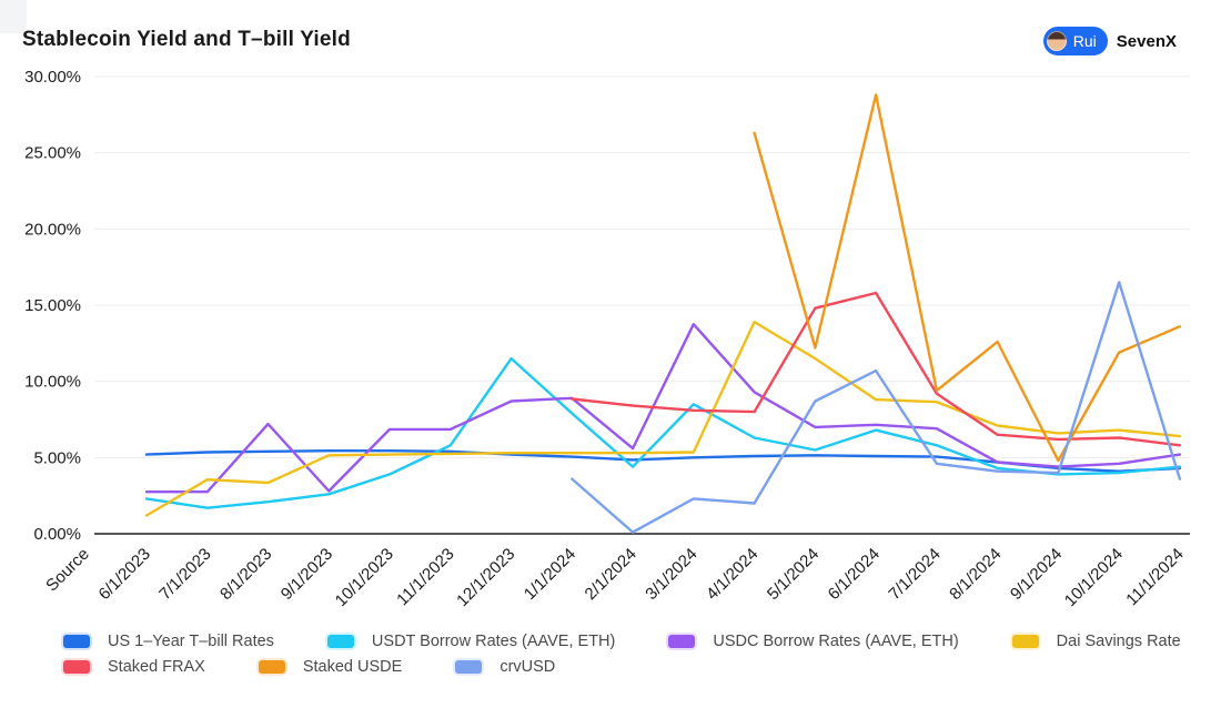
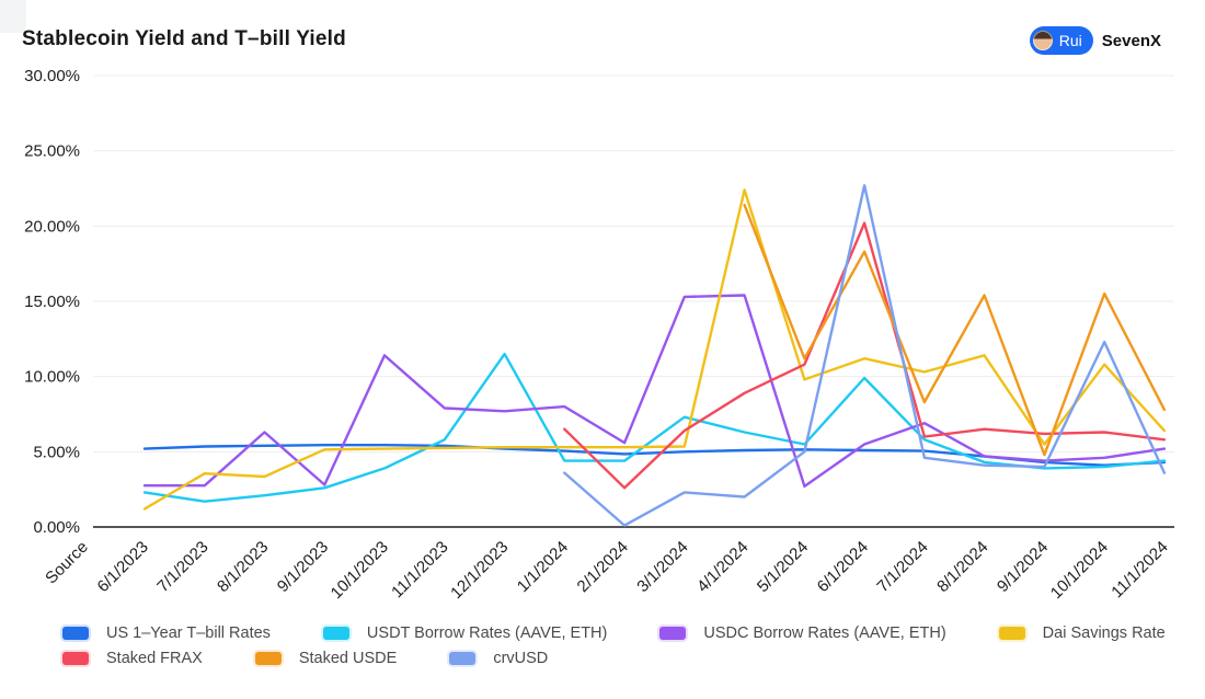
USDC Borrow Rates (AAVE, ETH)/8/1/2023: 7.2% -> 6.3%
USDC Borrow Rates (AAVE, ETH)/10/1/2023: 6.8% -> 11.4%
USDC Borrow Rates (AAVE, ETH)/11/1/2023: 6.8% -> 7.9%
USDC Borrow Rates (AAVE, ETH)/12/1/2023: 8.7% -> 7.7%
USDT Borrow Rates (AAVE, ETH)/1/1/2024: 7.9% -> 4.4%
USDC Borrow Rates (AAVE, ETH)/1/1/2024: 8.9% -> 8.0%
Staked FRAX/1/1/2024: 8.8% -> 6.5%
Staked FRAX/2/1/2024: 8.4% -> 2.6%
USDT Borrow Rates (AAVE, ETH)/3/1/2024: 8.5% -> 7.3%
USDC Borrow Rates (AAVE, ETH)/3/1/2024: 13.8% -> 15.3%
Staked FRAX/3/1/2024: 8.1% -> 6.4%
USDC Borrow Rates (AAVE, ETH)/4/1/2024: 9.3% -> 15.4%
Dai Savings Rate/4/1/2024: 13.9% -> 22.4%
Staked FRAX/4/1/2024: 8.0% -> 8.9%
Staked USDE/4/1/2024: 26.3% -> 21.4%
USDC Borrow Rates (AAVE, ETH)/5/1/2024: 7.0% -> 2.7%
Dai Savings Rate/5/1/2024: 11.5% -> 9.8%
Staked FRAX/5/1/2024: 14.8% -> 10.8%
Staked USDE/5/1/2024: 12.2% -> 11.2%
crvUSD/5/1/2024: 8.7% -> 5.0%
USDT Borrow Rates (AAVE, ETH)/6/1/2024: 6.8% -> 9.9%
USDC Borrow Rates (AAVE, ETH)/6/1/2024: 7.2% -> 5.5%
Dai Savings Rate/6/1/2024: 8.8% -> 11.2%
Staked FRAX/6/1/2024: 15.8% -> 20.2%
Staked USDE/6/1/2024: 28.8% -> 18.3%
crvUSD/6/1/2024: 10.7% -> 22.7%
Dai Savings Rate/7/1/2024: 8.7% -> 10.3%
Staked FRAX/7/1/2024: 9.2% -> 6.0%
Staked USDE/7/1/2024: 9.4% -> 8.3%
Dai Savings Rate/8/1/2024: 7.1% -> 11.4%
Staked USDE/8/1/2024: 12.6% -> 15.4%
Dai Savings Rate/9/1/2024: 6.6% -> 5.5%
Dai Savings Rate/10/1/2024: 6.8% -> 10.8%
Staked USDE/10/1/2024: 11.9% -> 15.5%
crvUSD/10/1/2024: 16.5% -> 12.3%
Staked USDE/11/1/2024: 13.6% -> 7.8%
